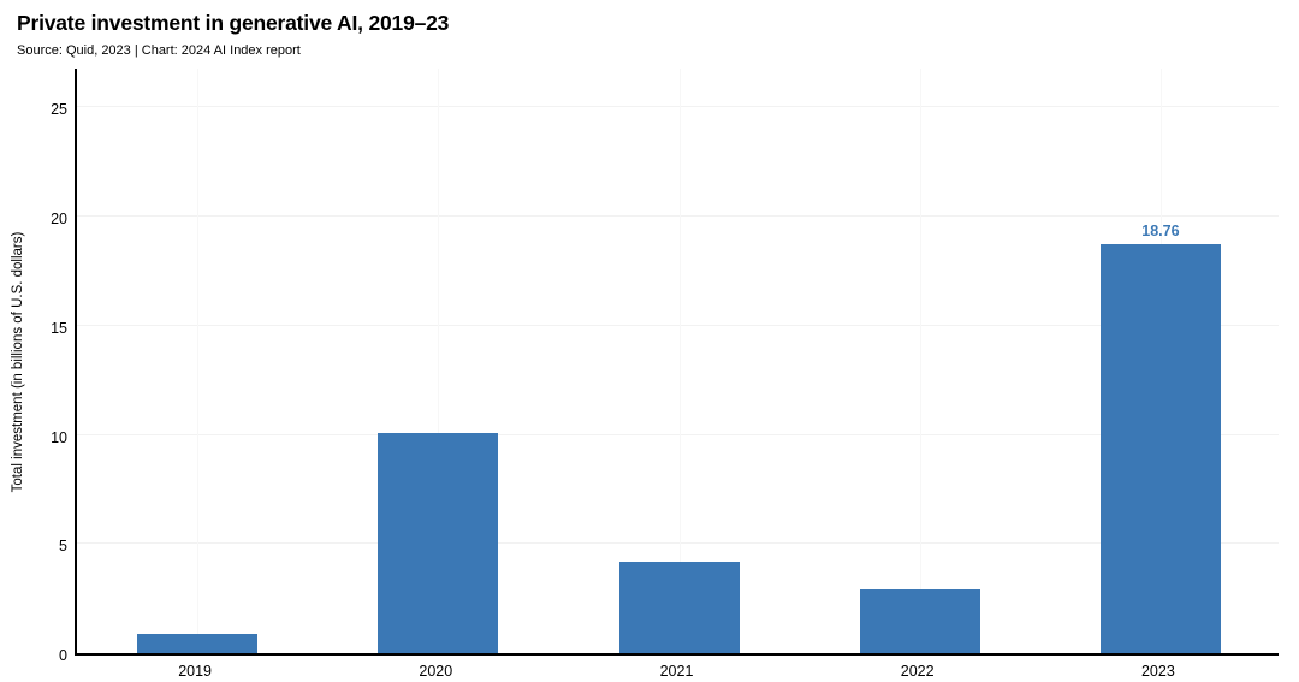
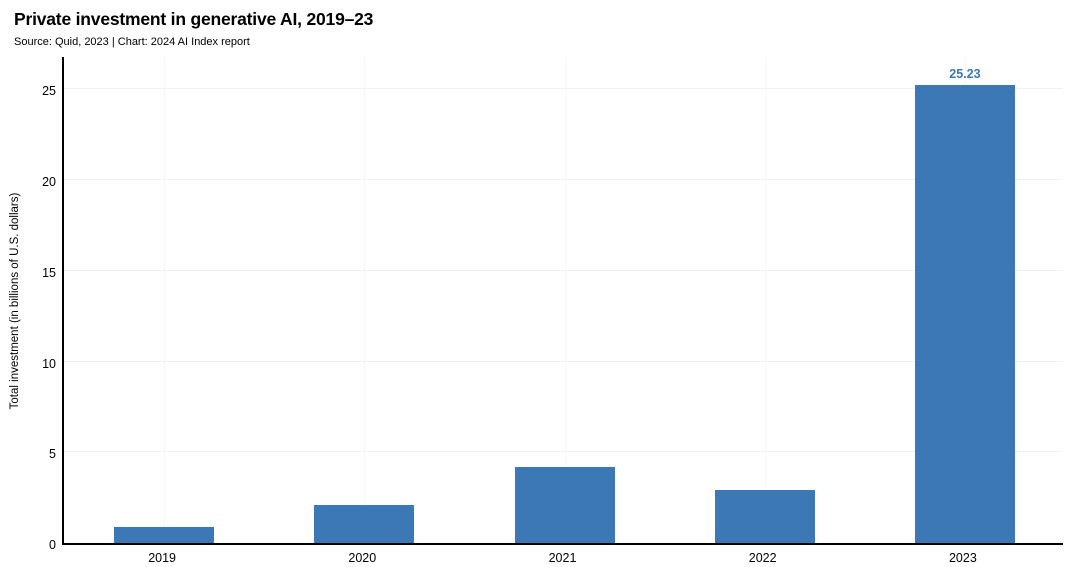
2020: 10.1 -> 2.1
2023: 18.76 -> 25.23
